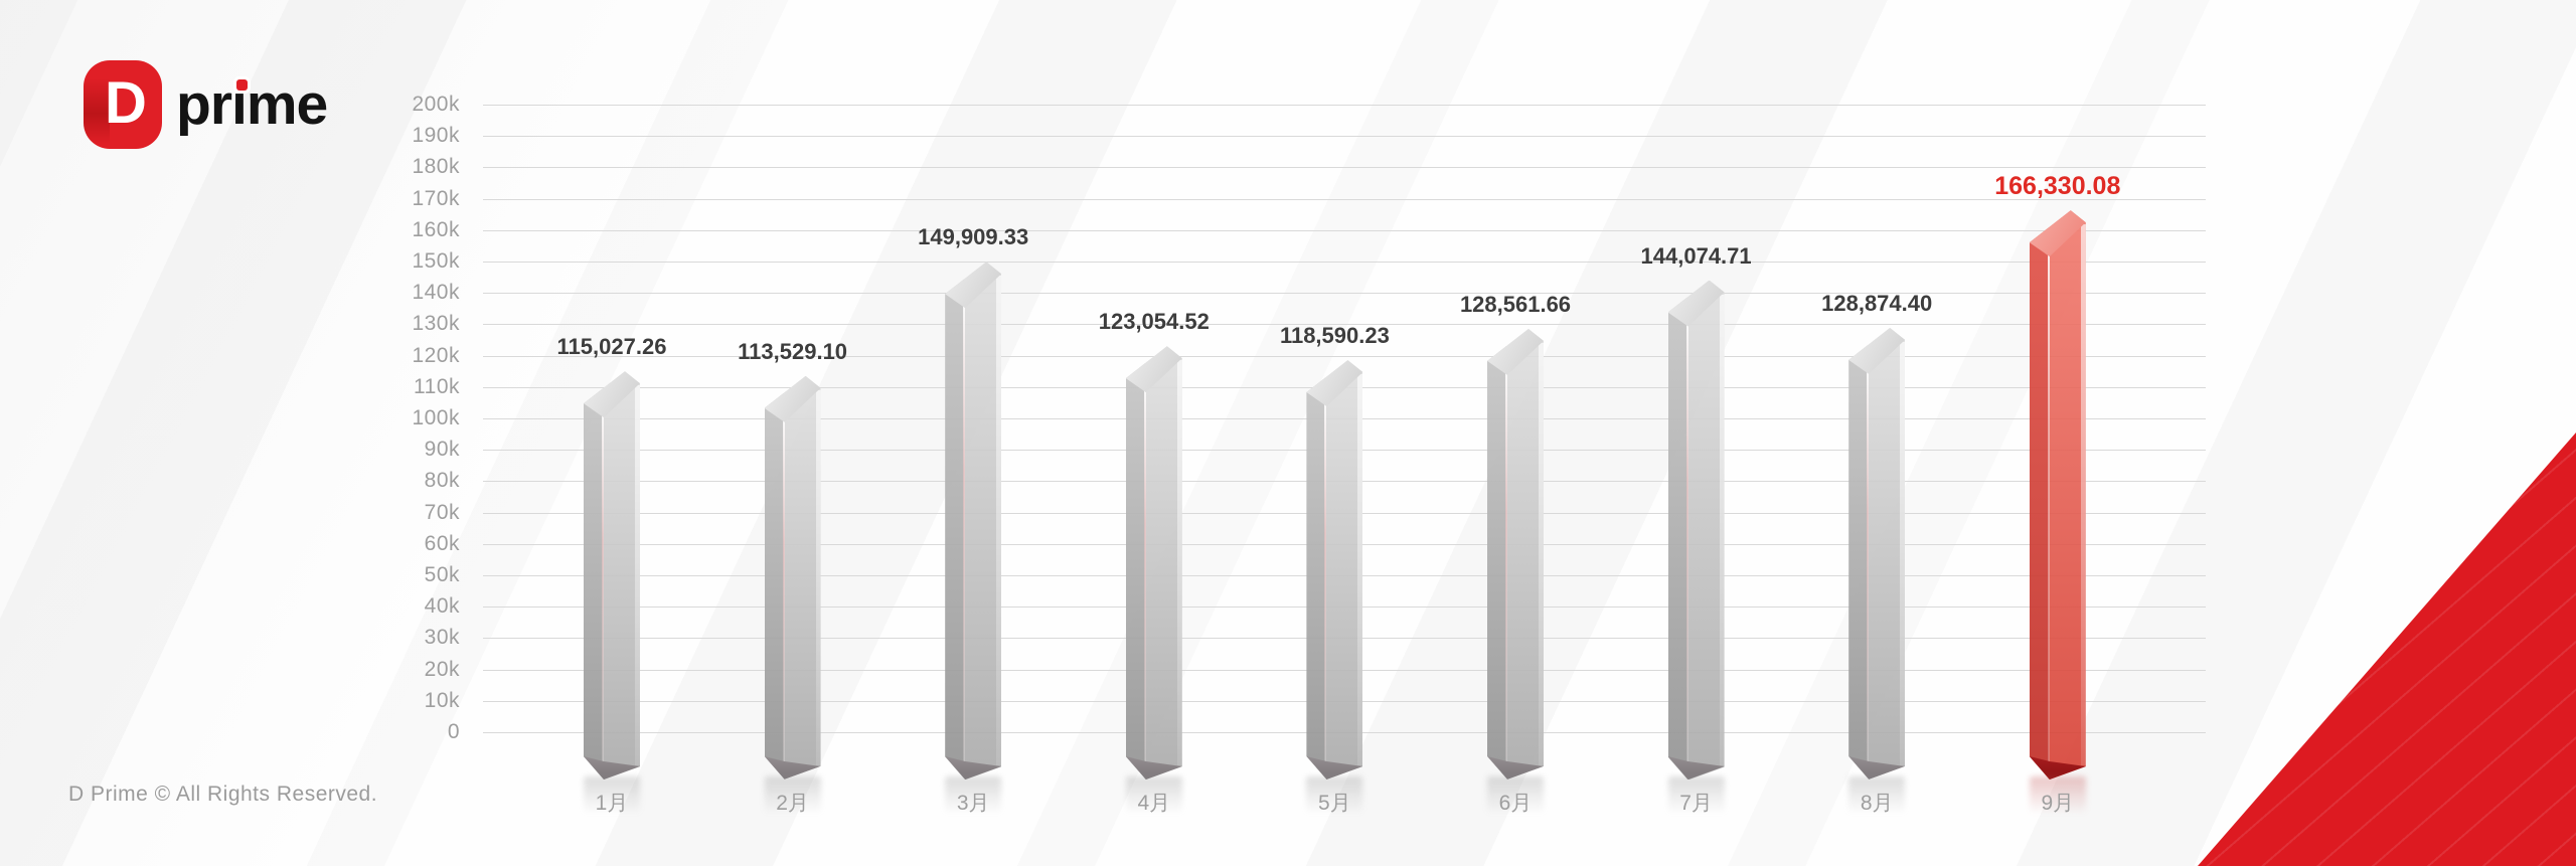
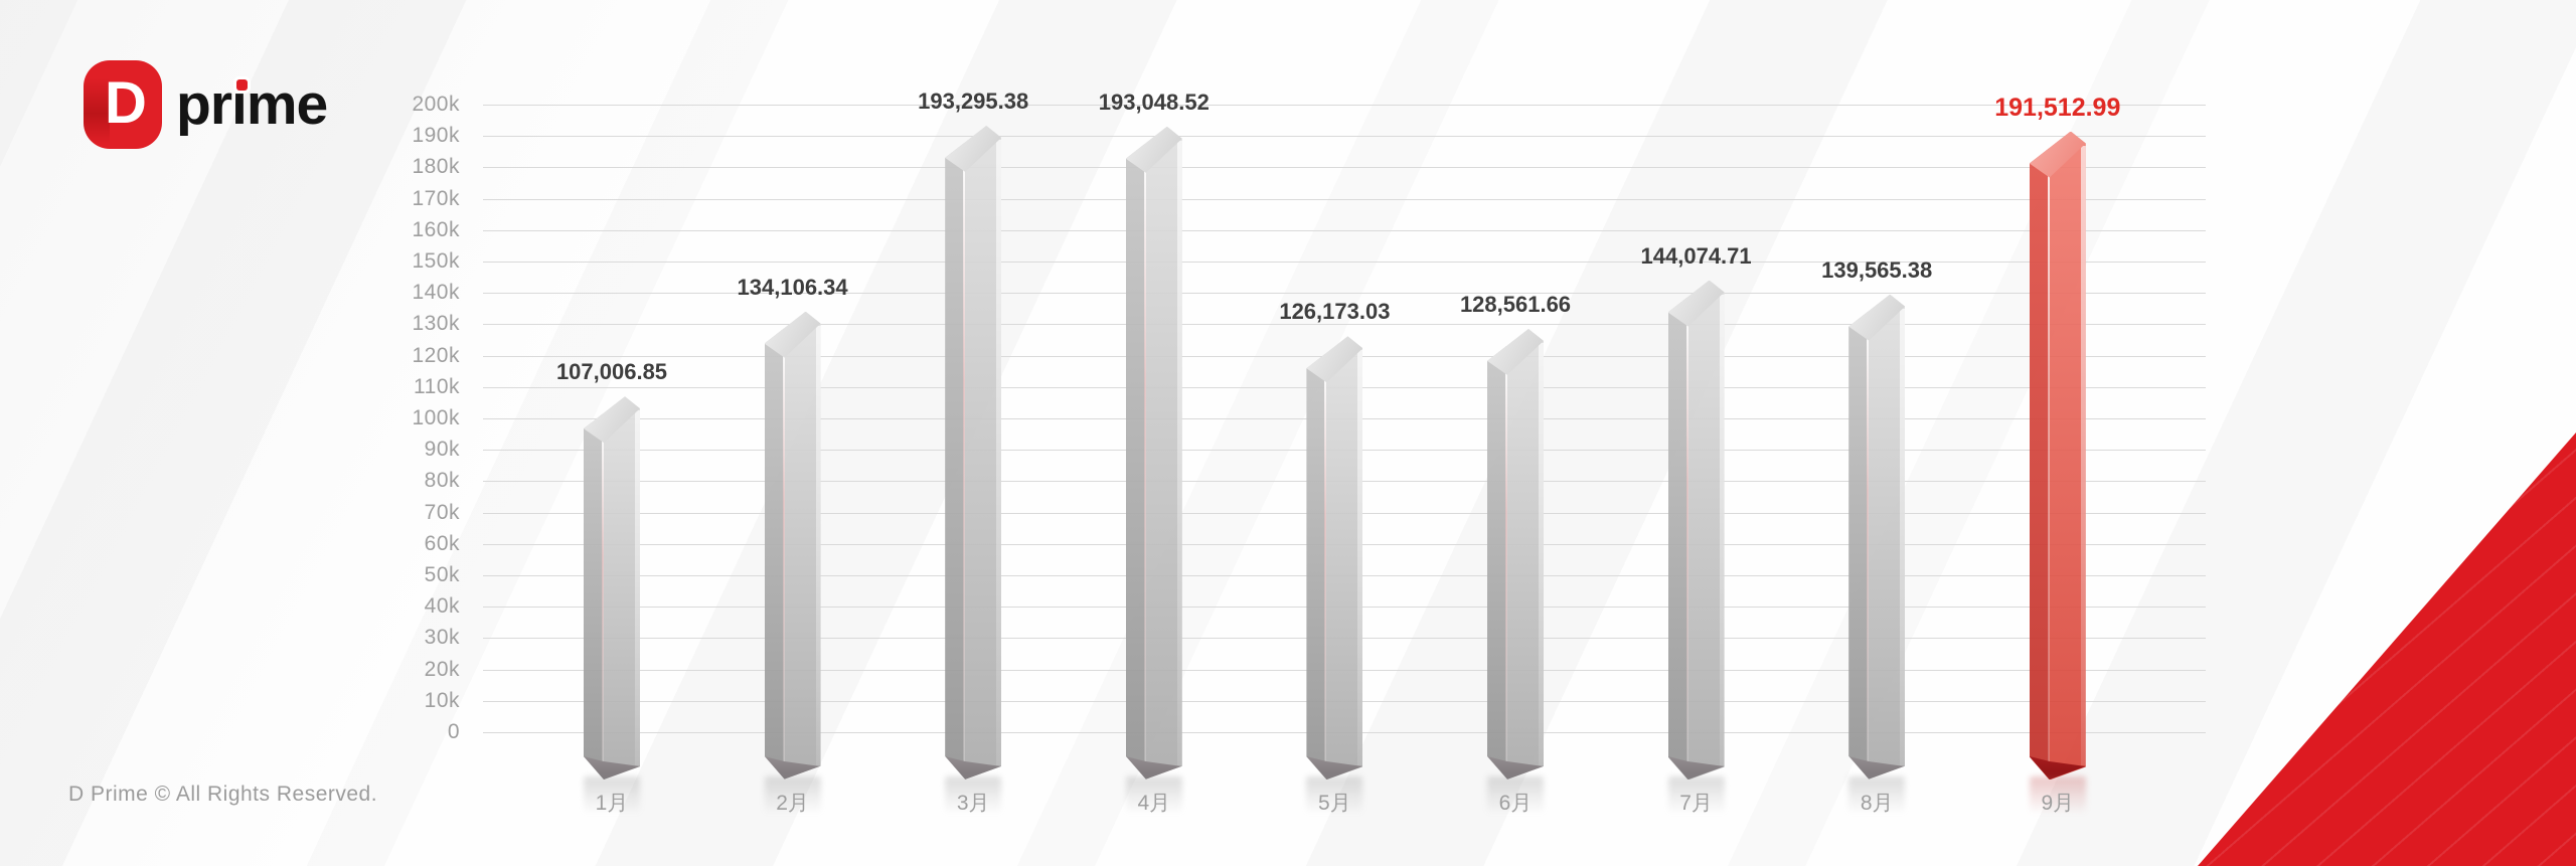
1月: 115,027.26 -> 107,006.85
2月: 113,529.10 -> 134,106.34
3月: 149,909.33 -> 193,295.38
4月: 123,054.52 -> 193,048.52
5月: 118,590.23 -> 126,173.03
8月: 128,874.40 -> 139,565.38
9月: 166,330.08 -> 191,512.99
